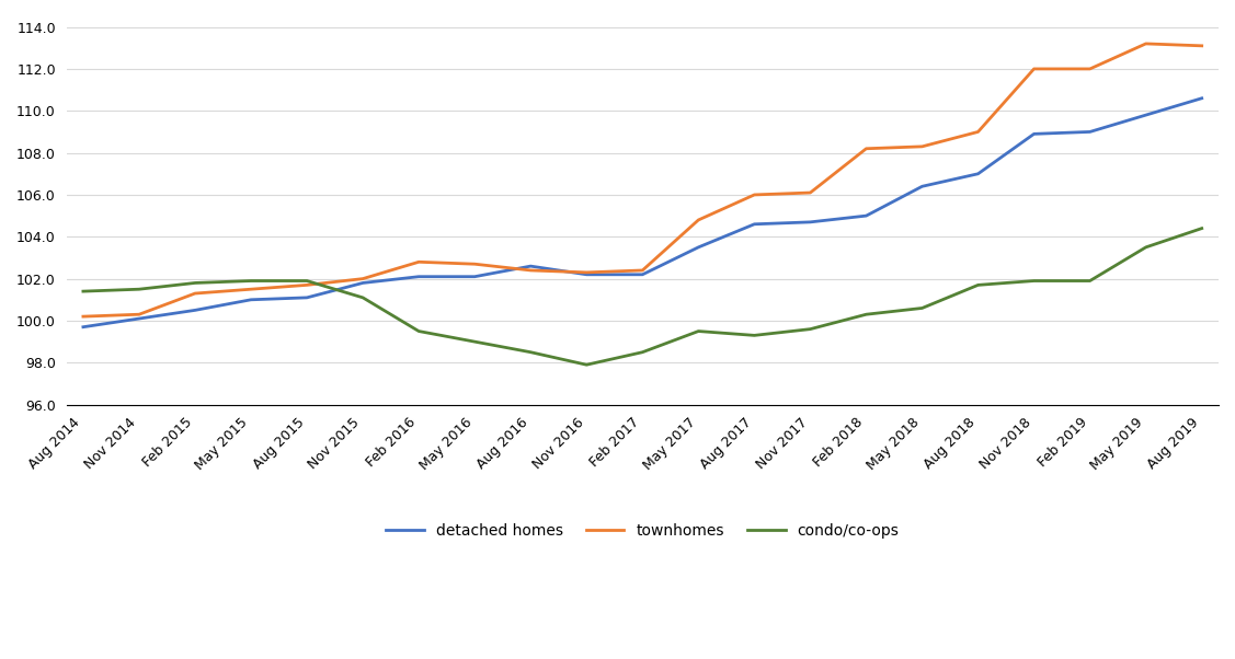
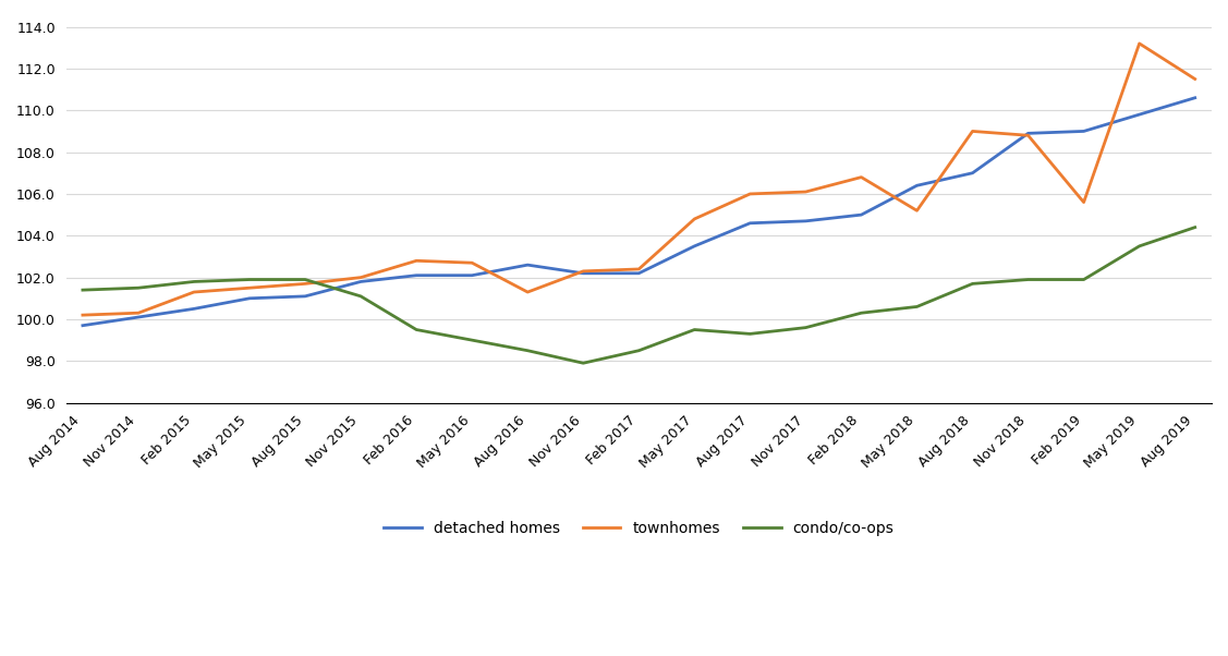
townhomes/Aug 2016: 102.4 -> 101.3
townhomes/Feb 2018: 108.2 -> 106.8
townhomes/May 2018: 108.3 -> 105.2
townhomes/Nov 2018: 112.0 -> 108.8
townhomes/Feb 2019: 112.0 -> 105.6
townhomes/Aug 2019: 113.1 -> 111.5
